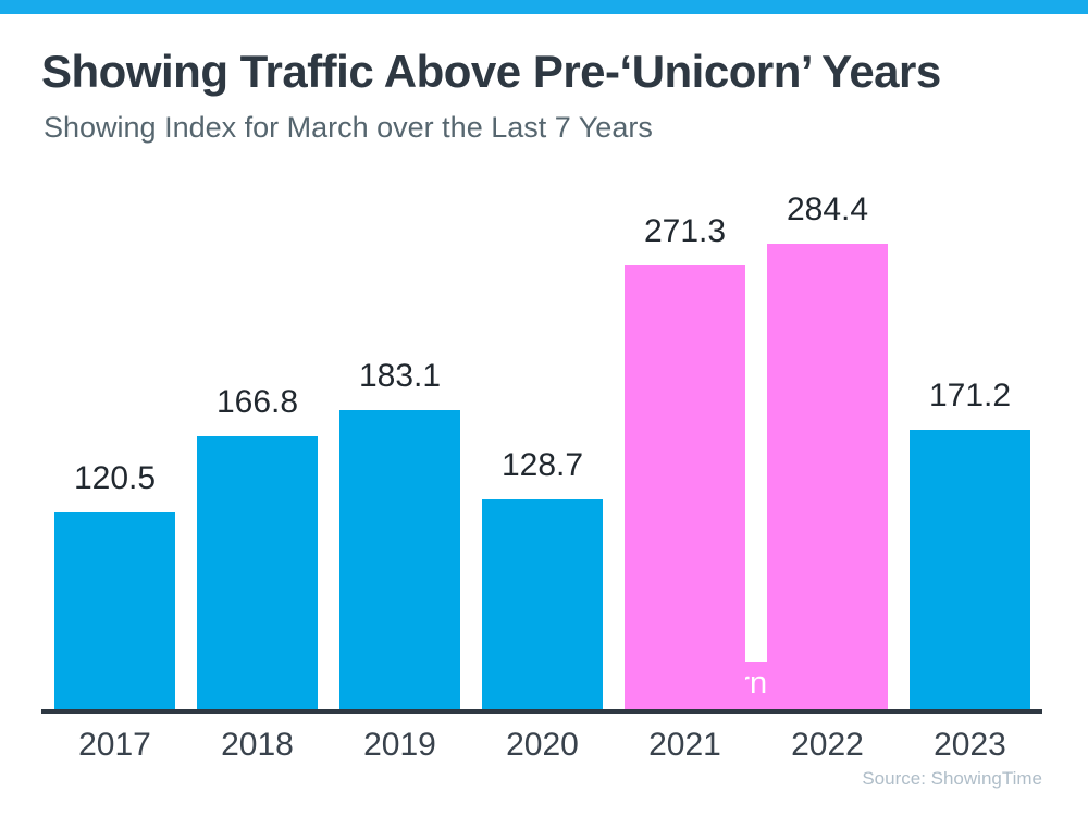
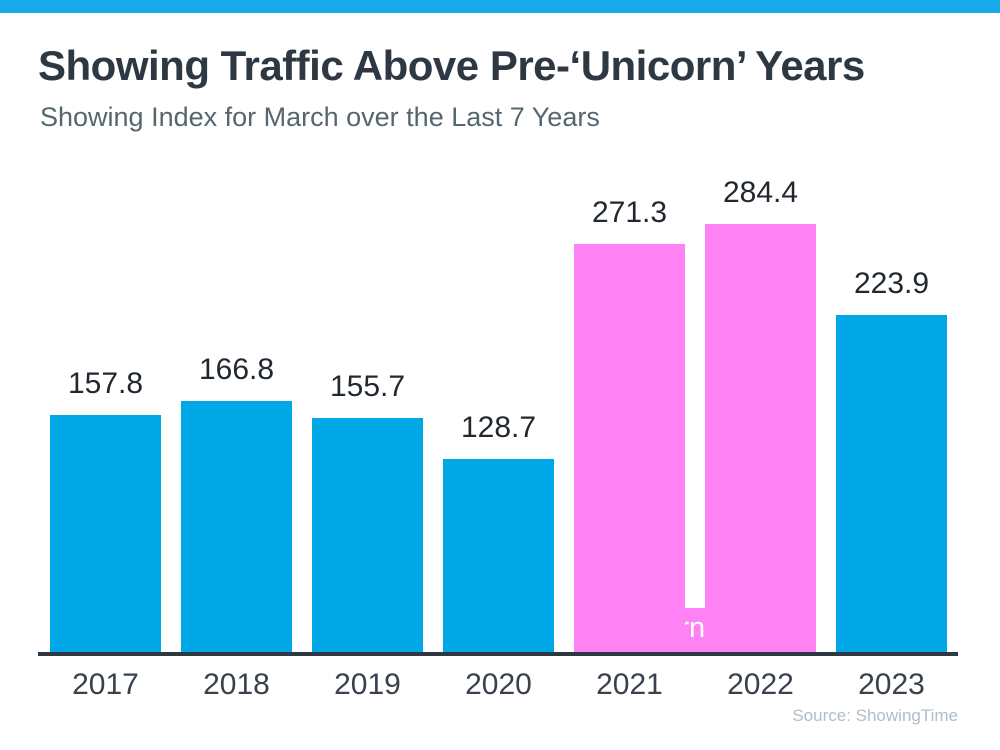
2017: 120.5 -> 157.8
2019: 183.1 -> 155.7
2023: 171.2 -> 223.9
